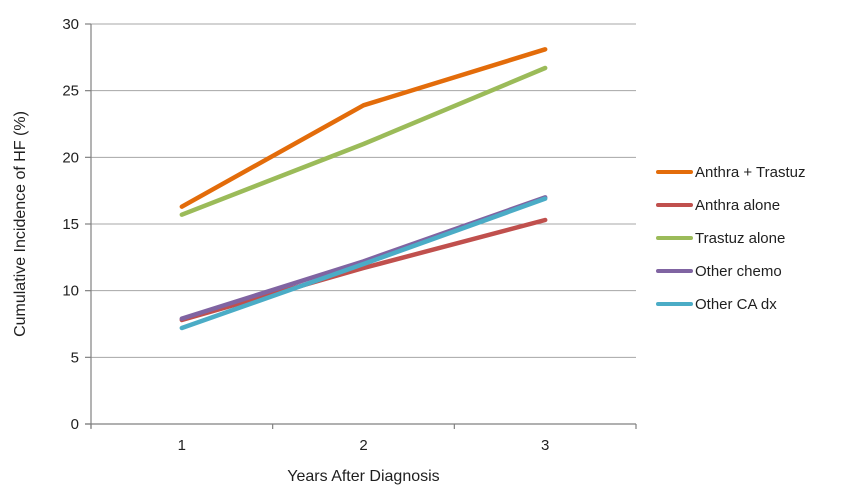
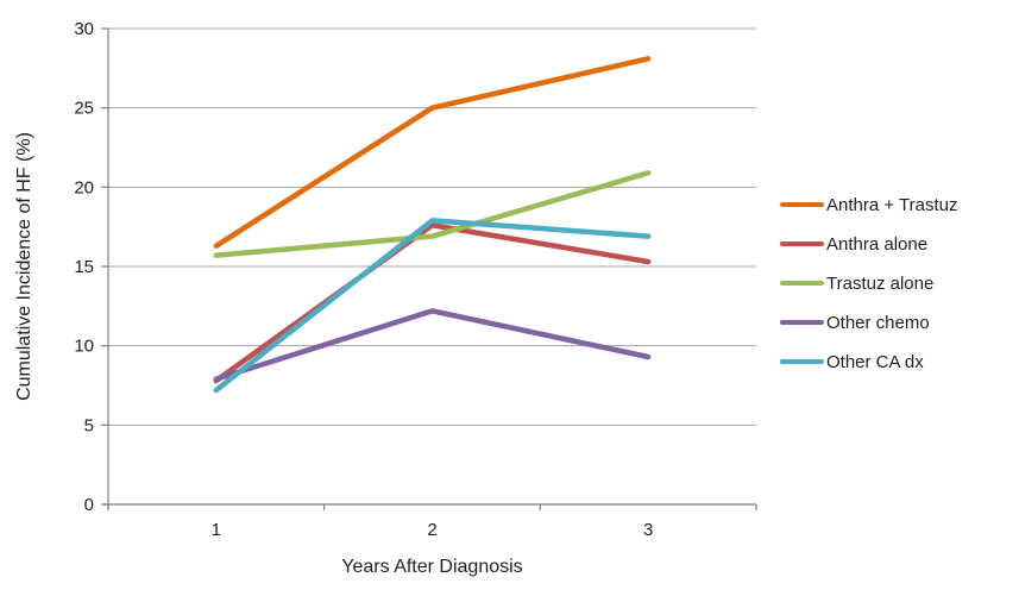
Anthra + Trastuz/2: 23.9 -> 25.0
Anthra alone/2: 11.7 -> 17.6
Trastuz alone/2: 21.0 -> 16.9
Other CA dx/2: 12.0 -> 17.9
Trastuz alone/3: 26.7 -> 20.9
Other chemo/3: 17.0 -> 9.3
